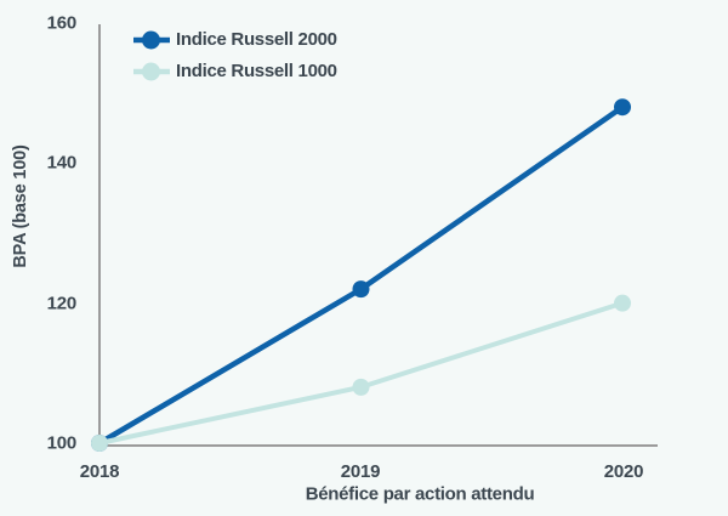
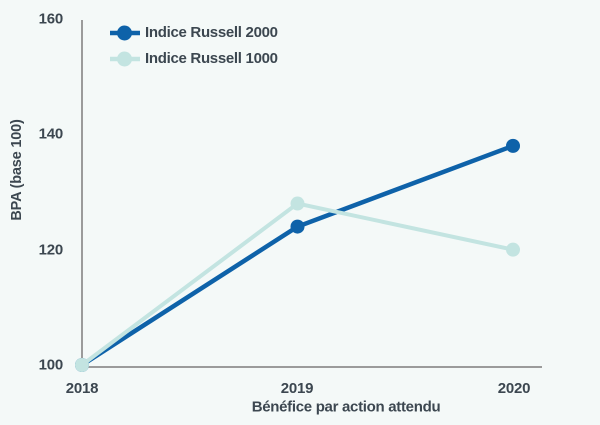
Indice Russell 2000/2019: 122 -> 124
Indice Russell 1000/2019: 108 -> 128
Indice Russell 2000/2020: 148 -> 138
